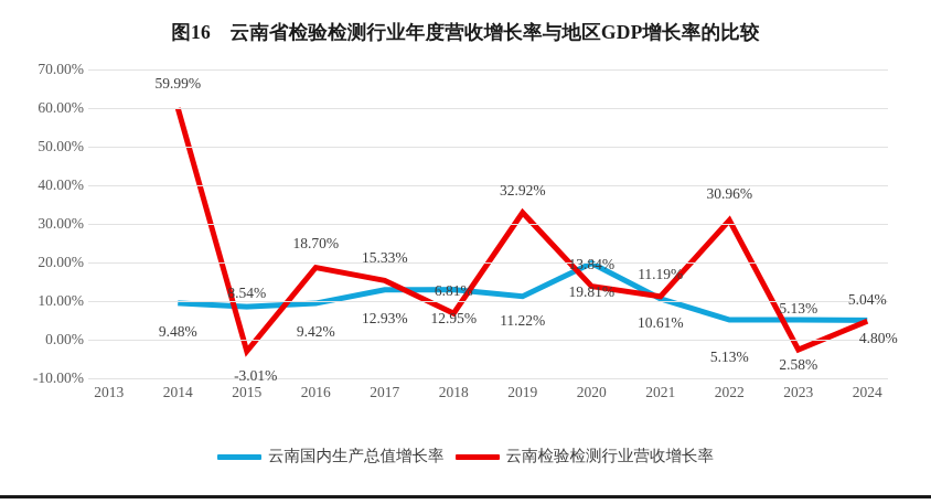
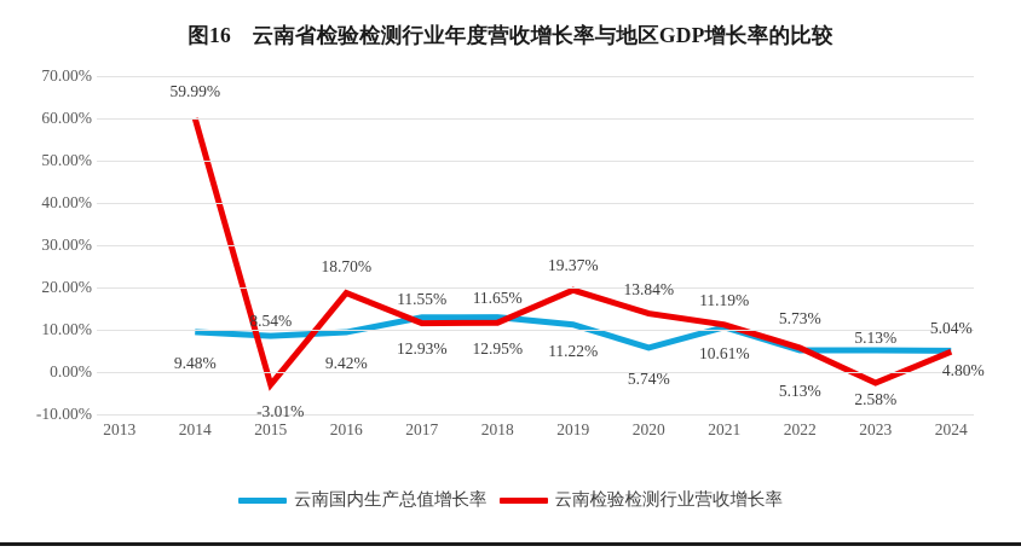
云南检验检测行业营收增长率/2017: 15.33% -> 11.55%
云南检验检测行业营收增长率/2018: 6.81% -> 11.65%
云南检验检测行业营收增长率/2019: 32.92% -> 19.37%
云南国内生产总值增长率/2020: 19.81% -> 5.74%
云南检验检测行业营收增长率/2022: 30.96% -> 5.73%
